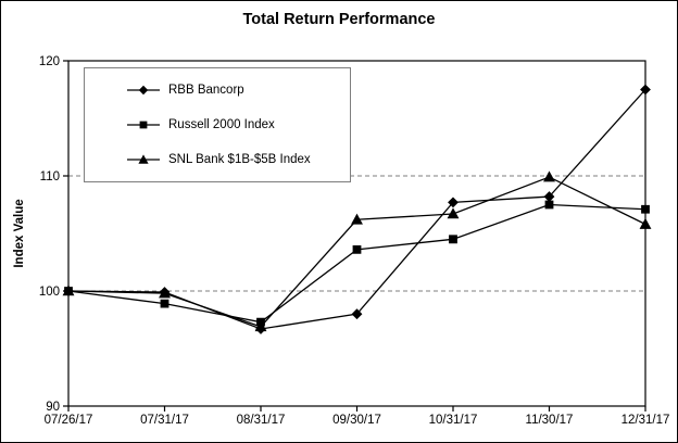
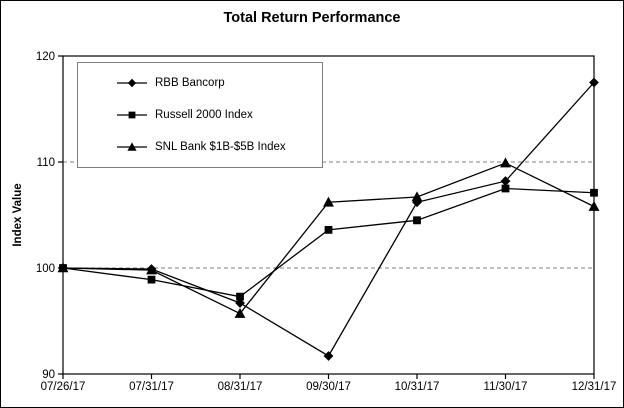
SNL Bank $1B-$5B Index/08/31/17: 96.9 -> 95.7
RBB Bancorp/09/30/17: 98.0 -> 91.7
RBB Bancorp/10/31/17: 107.7 -> 106.2
